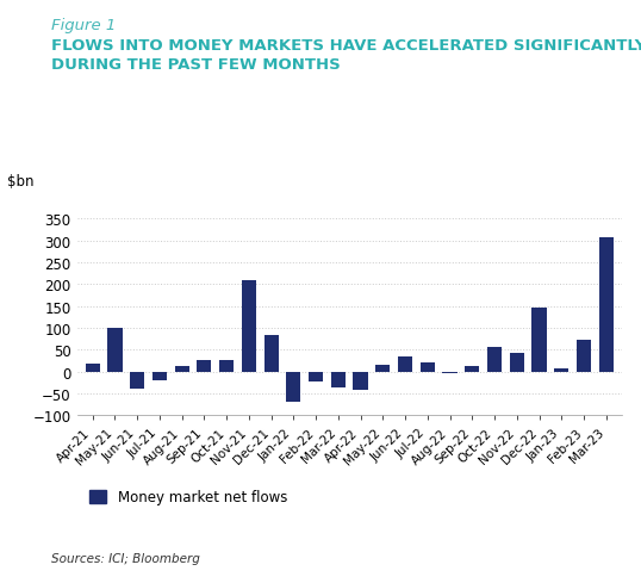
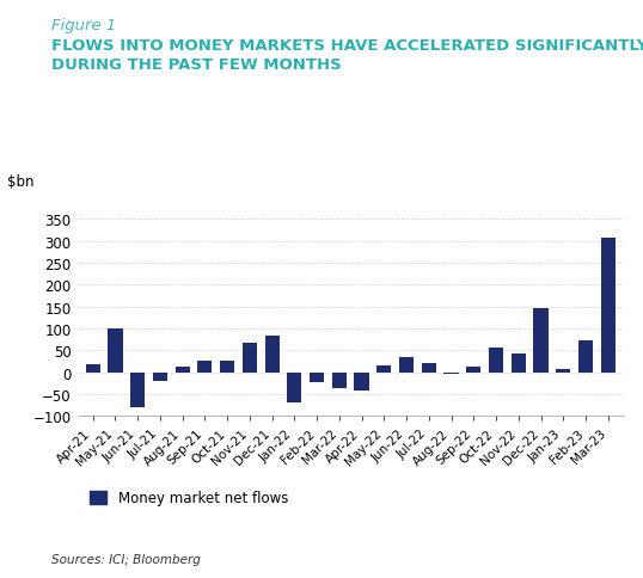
Jun-21: -40 -> -80
Nov-21: 210 -> 68
